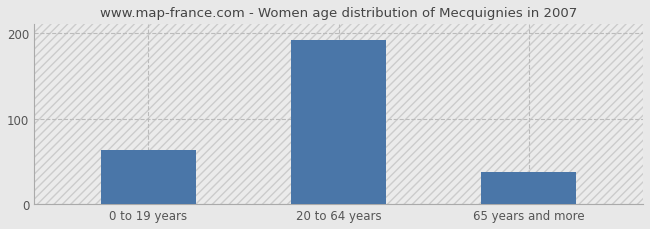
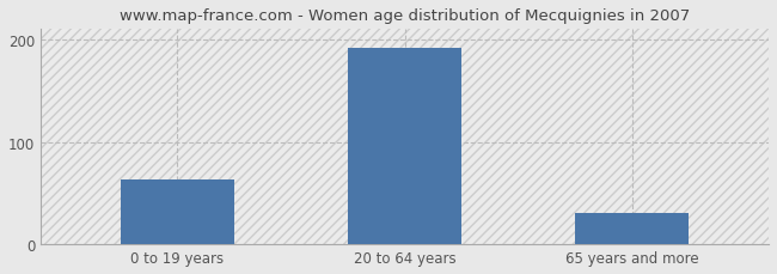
65 years and more: 38 -> 30
